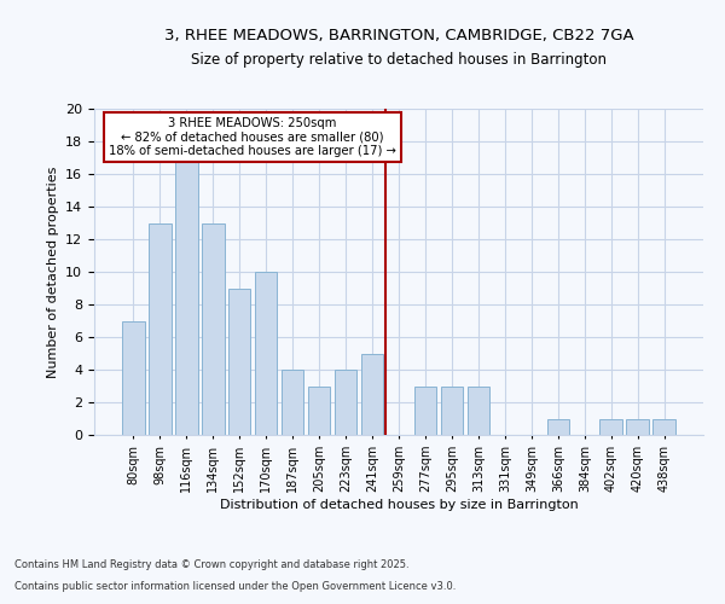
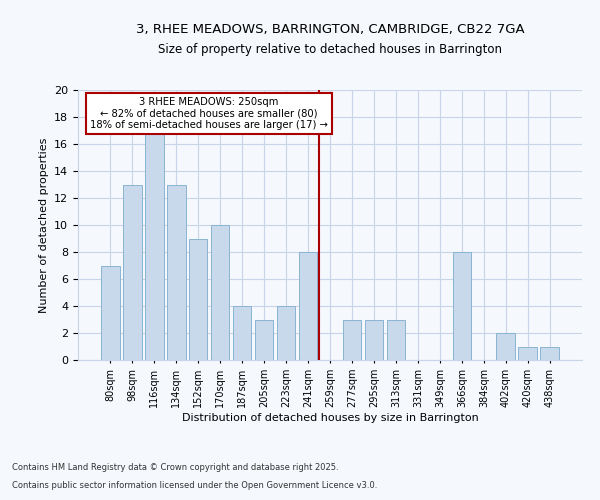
241sqm: 5 -> 8
366sqm: 1 -> 8
402sqm: 1 -> 2
